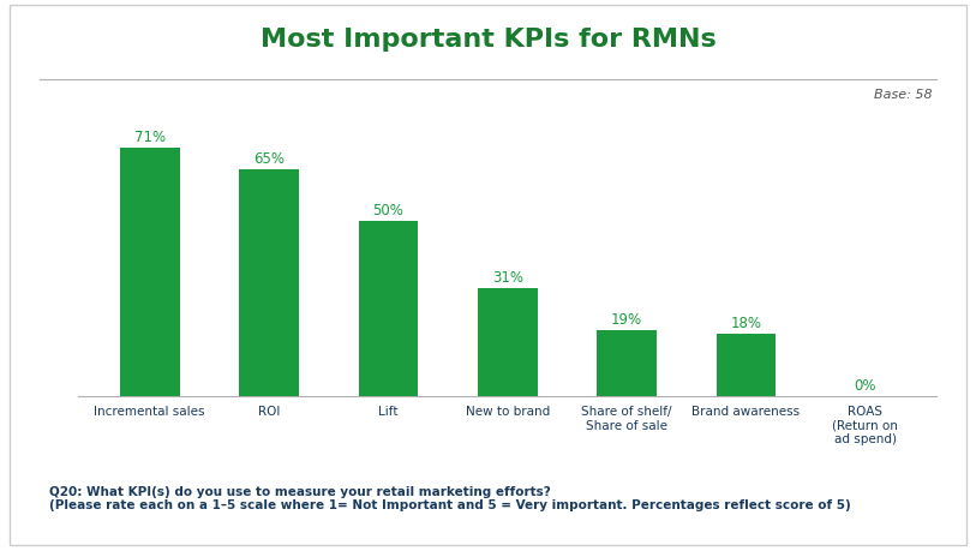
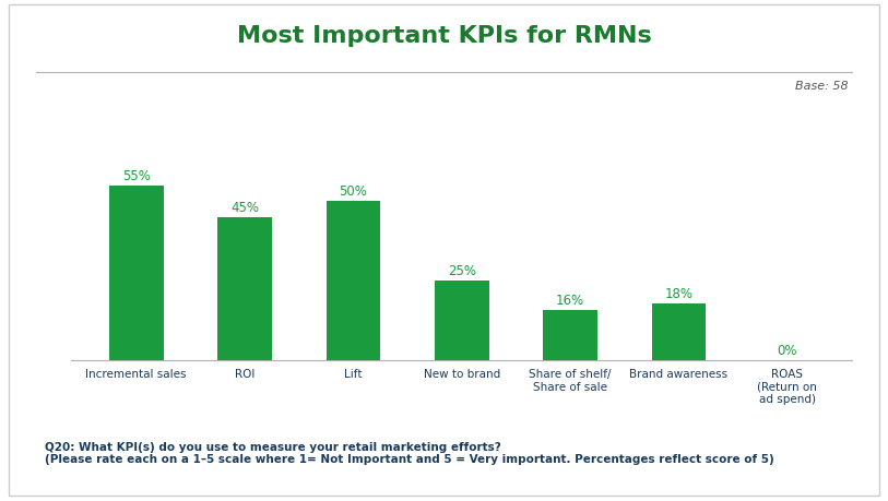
Incremental sales: 71% -> 55%
ROI: 65% -> 45%
New to brand: 31% -> 25%
Share of shelf/ Share of sale: 19% -> 16%
